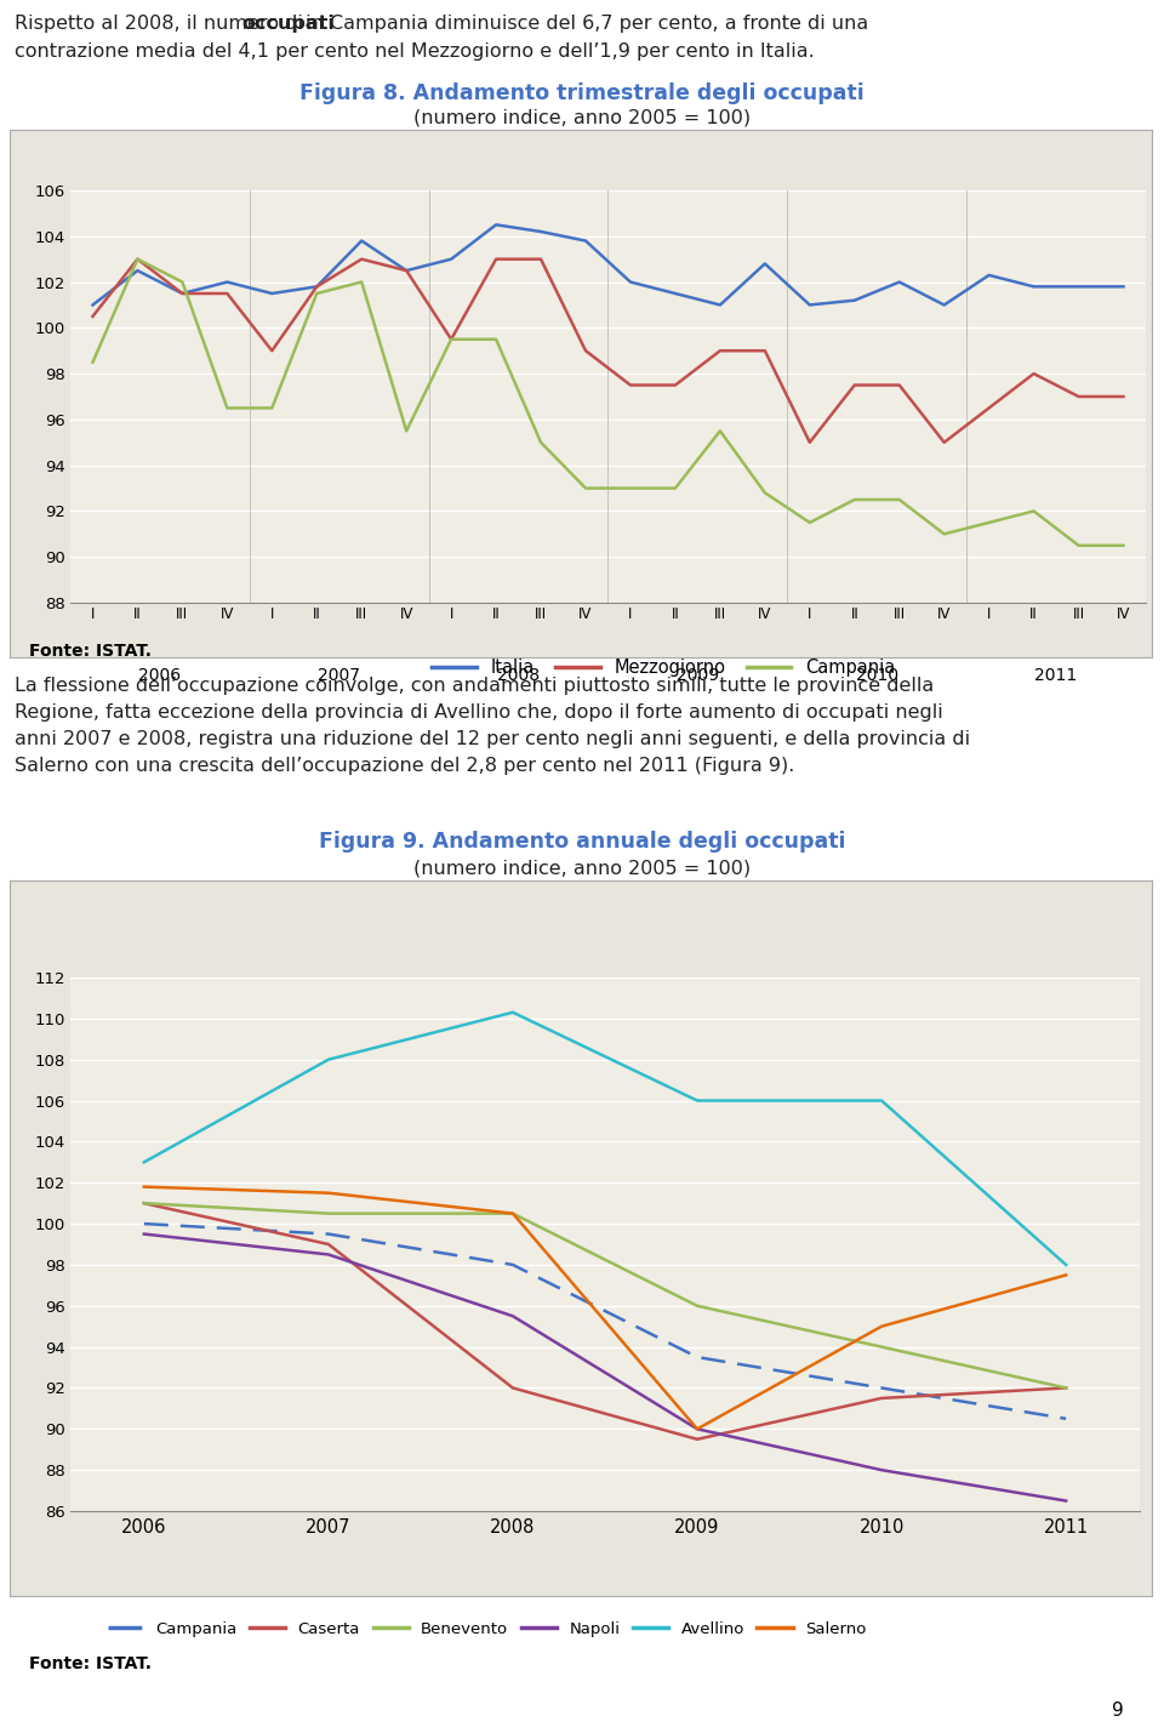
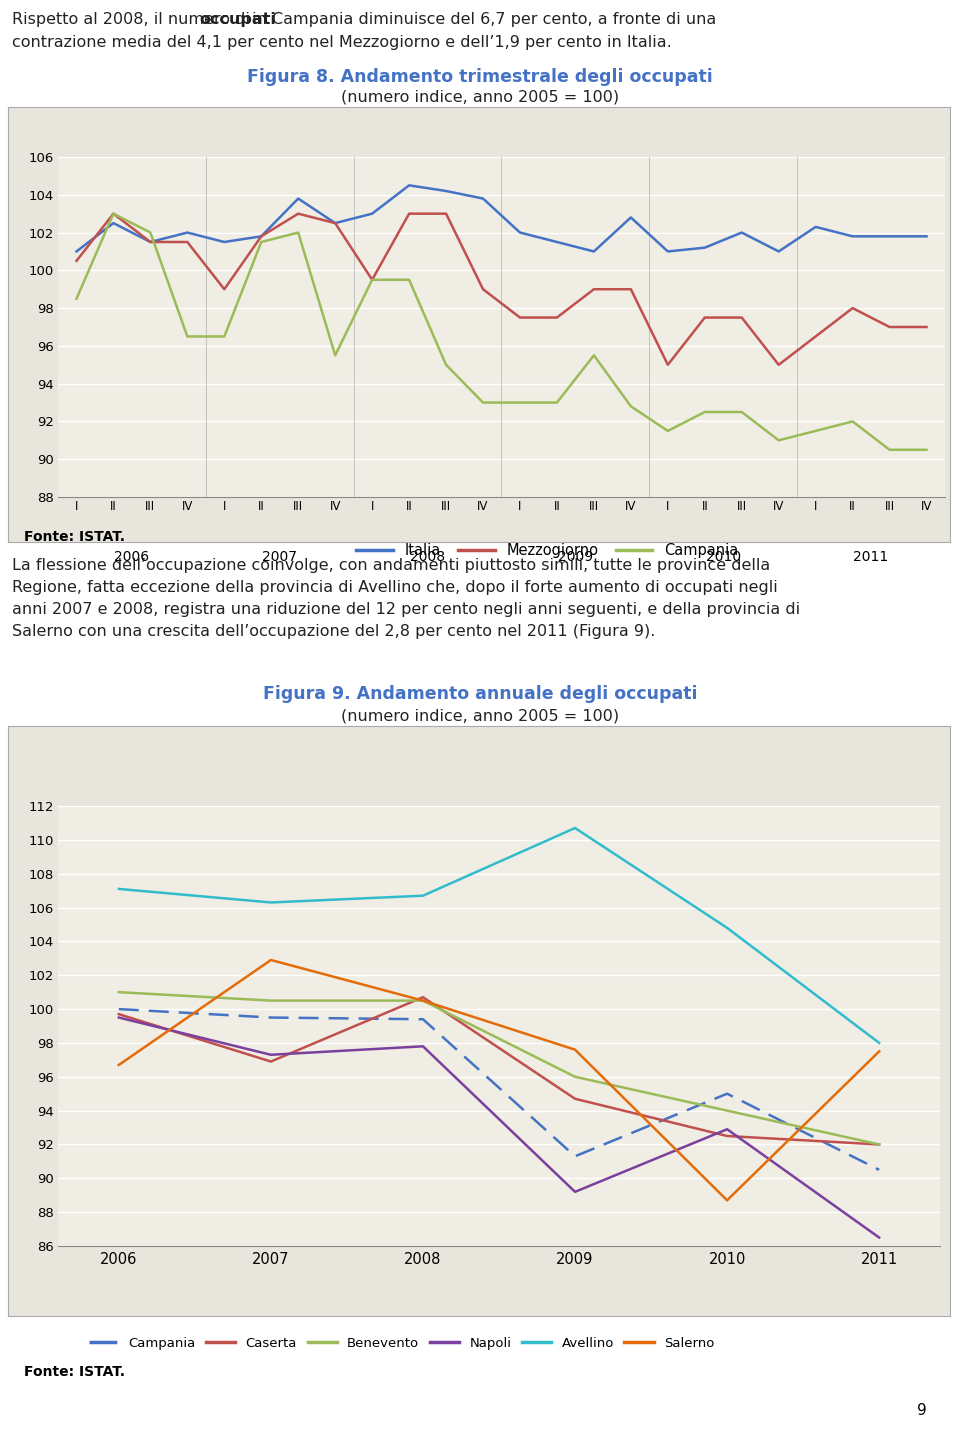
Caserta/2006: 101.0 -> 99.7
Avellino/2006: 103.0 -> 107.1
Salerno/2006: 101.8 -> 96.7
Caserta/2007: 99.0 -> 96.9
Napoli/2007: 98.5 -> 97.3
Avellino/2007: 108.0 -> 106.3
Salerno/2007: 101.5 -> 102.9
Campania/2008: 98.0 -> 99.4
Caserta/2008: 92.0 -> 100.7
Napoli/2008: 95.5 -> 97.8
Avellino/2008: 110.3 -> 106.7
Campania/2009: 93.5 -> 91.3
Caserta/2009: 89.5 -> 94.7
Napoli/2009: 90.0 -> 89.2
Avellino/2009: 106.0 -> 110.7
Salerno/2009: 90.0 -> 97.6
Campania/2010: 92.0 -> 95.0
Caserta/2010: 91.5 -> 92.5
Napoli/2010: 88.0 -> 92.9
Avellino/2010: 106.0 -> 104.8
Salerno/2010: 95.0 -> 88.7
